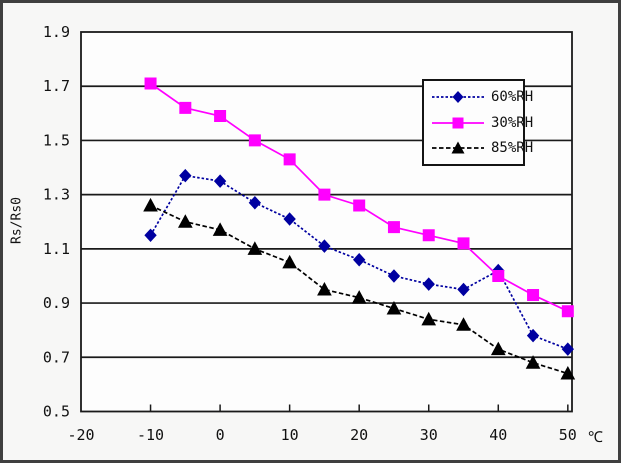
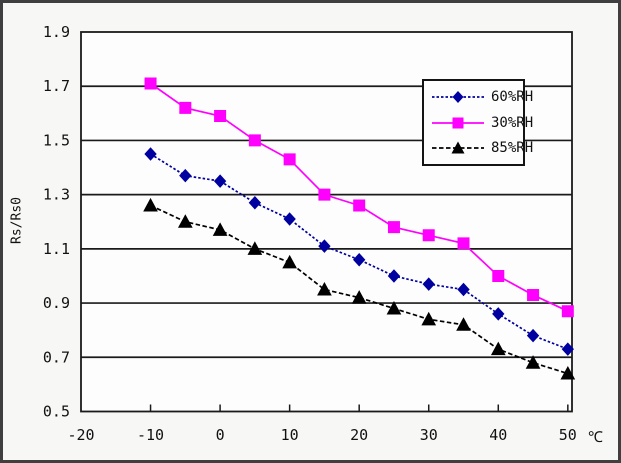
60%RH/-10: 1.15 -> 1.45
60%RH/40: 1.02 -> 0.86
